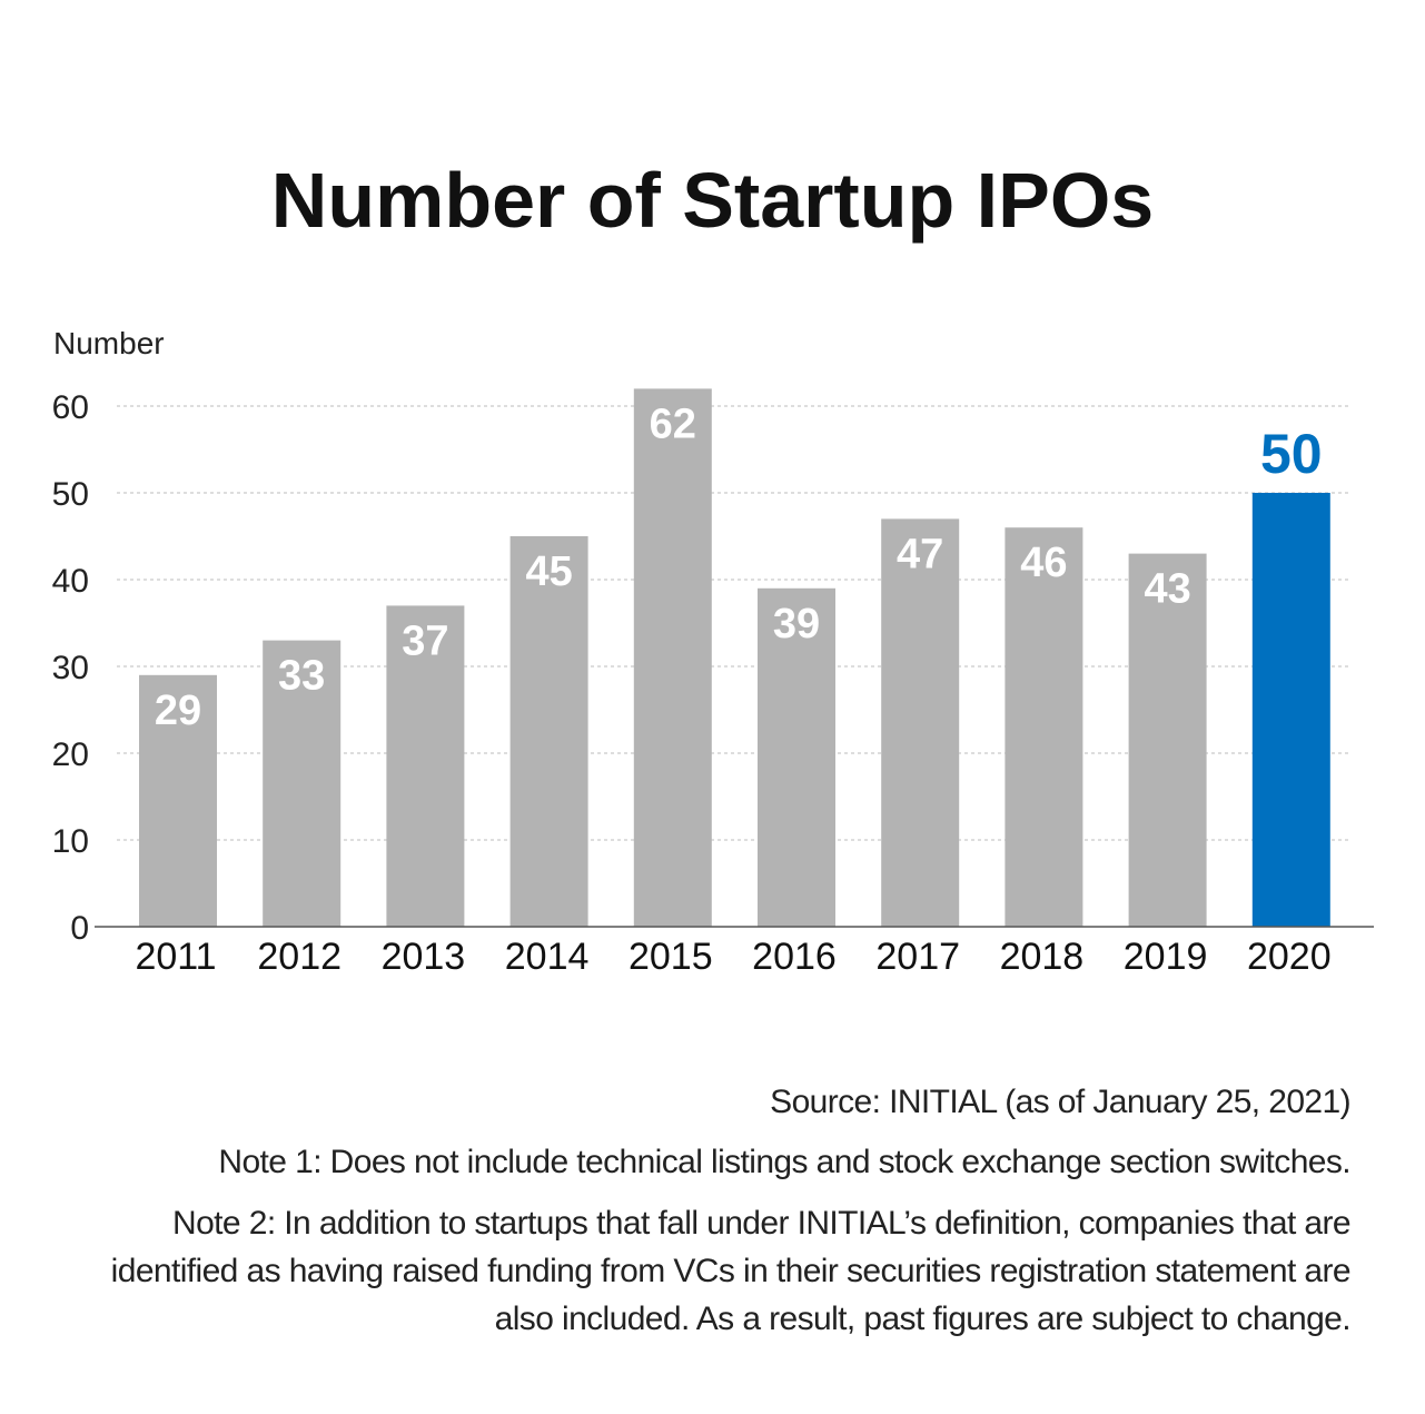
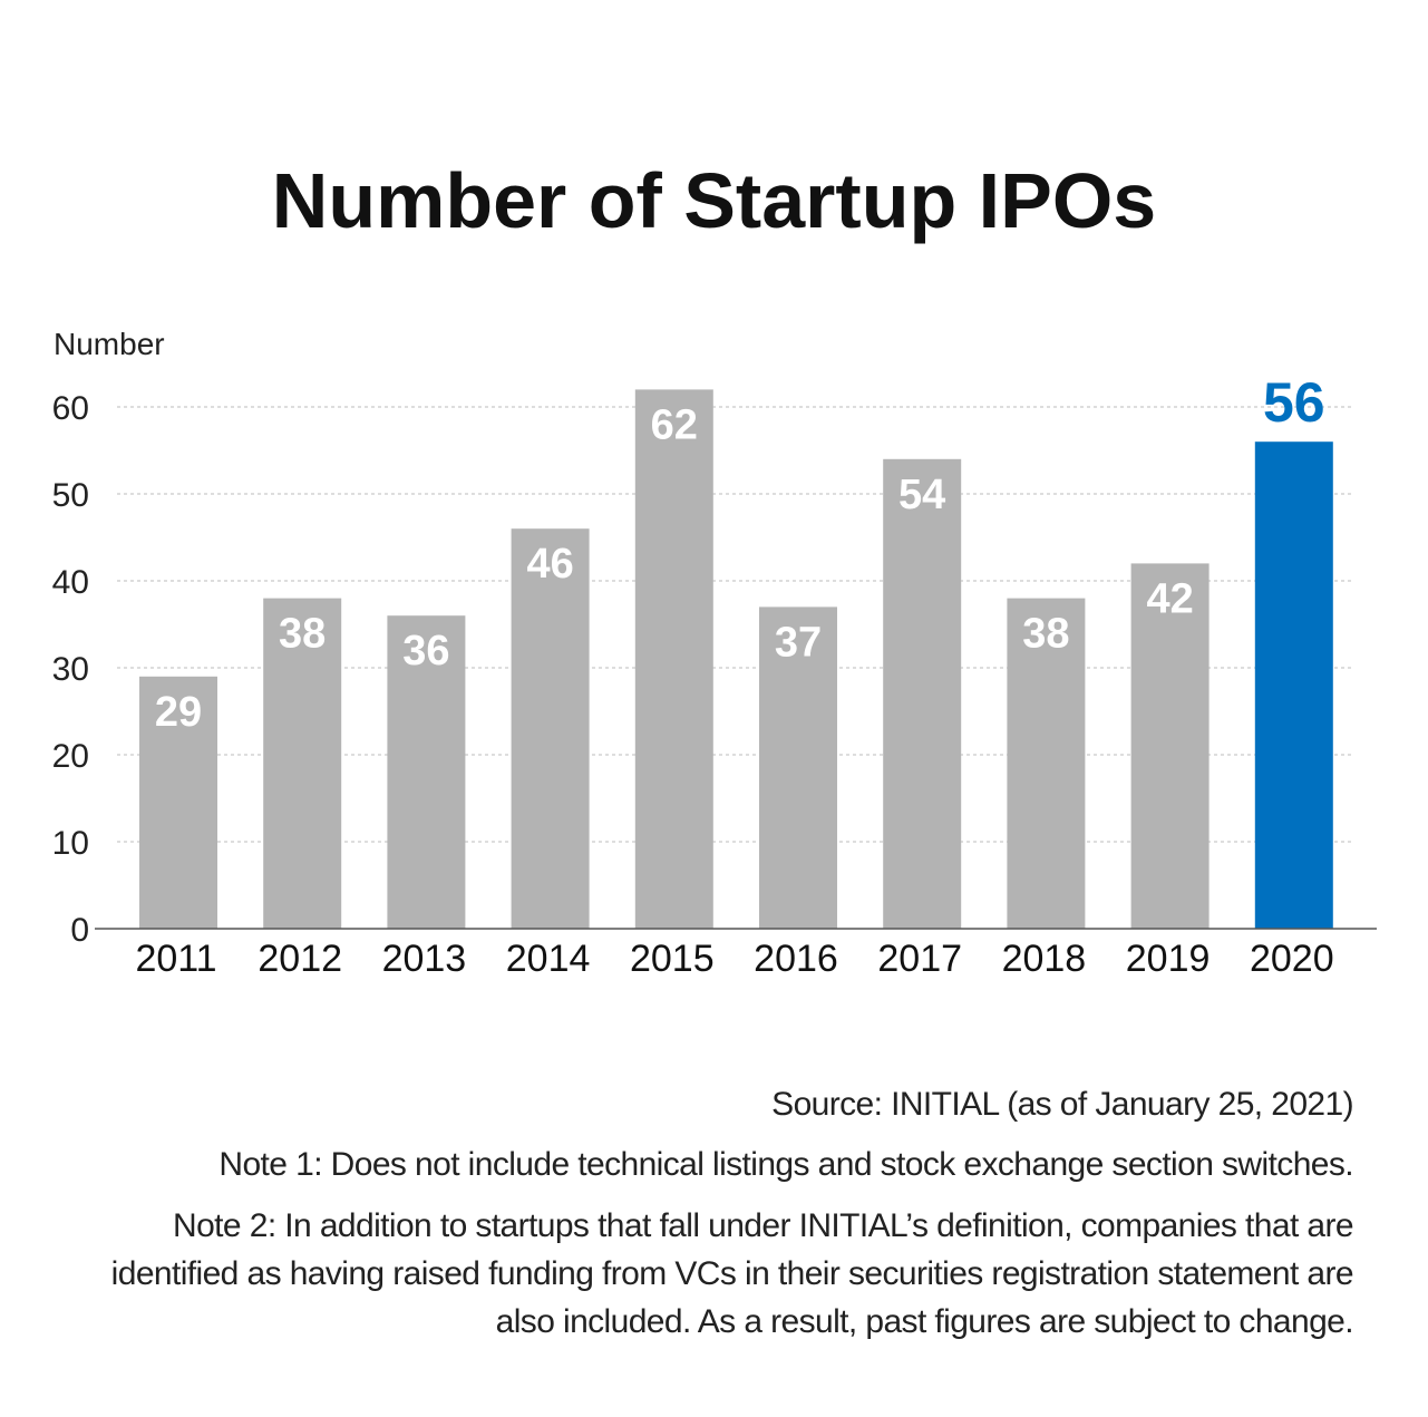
2012: 33 -> 38
2013: 37 -> 36
2014: 45 -> 46
2016: 39 -> 37
2017: 47 -> 54
2018: 46 -> 38
2019: 43 -> 42
2020: 50 -> 56
